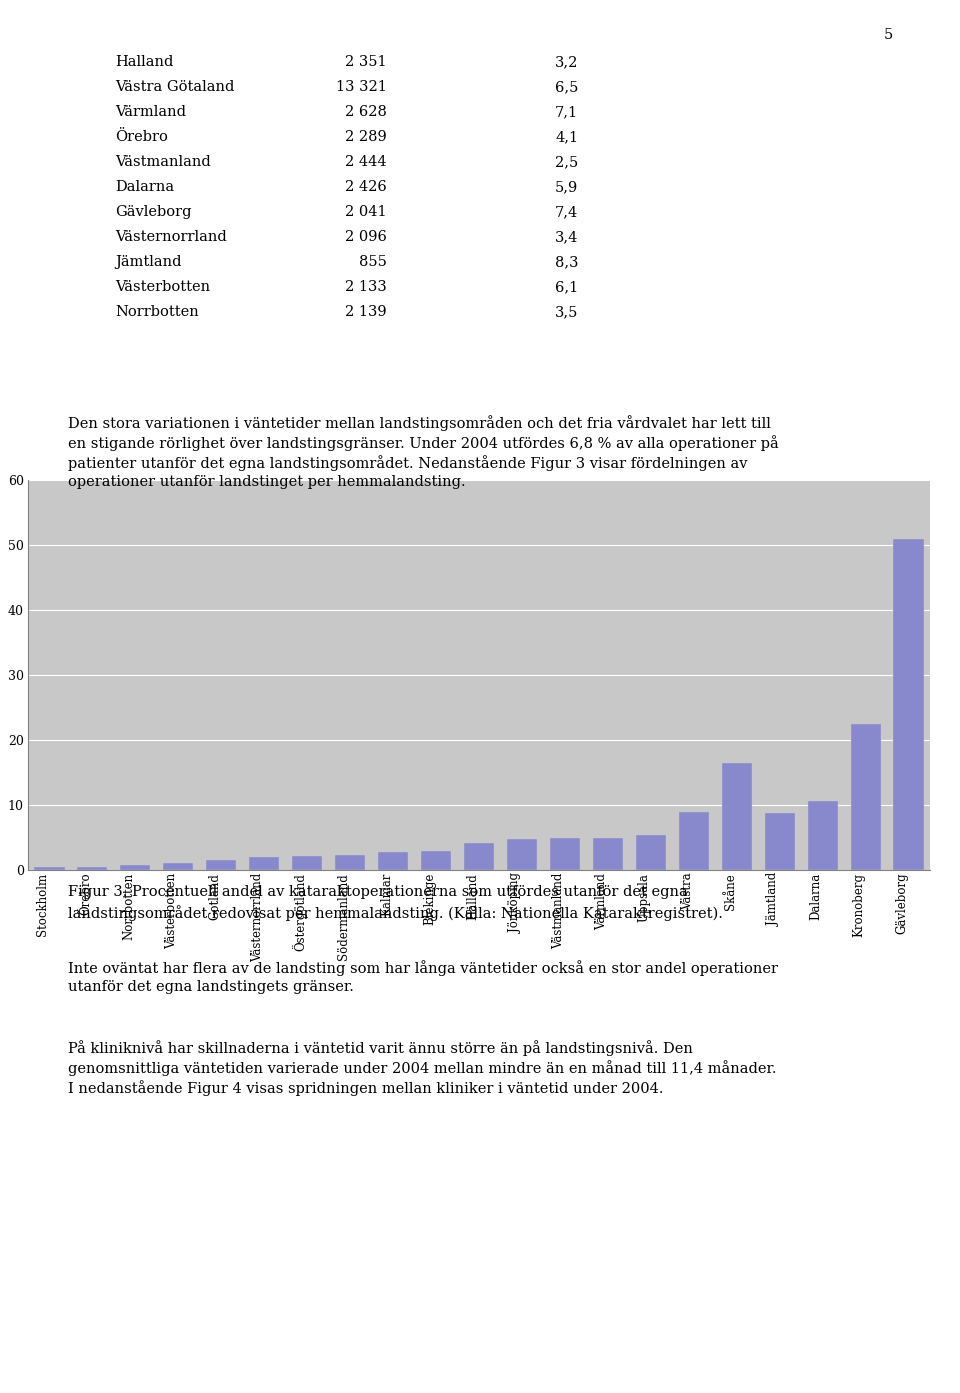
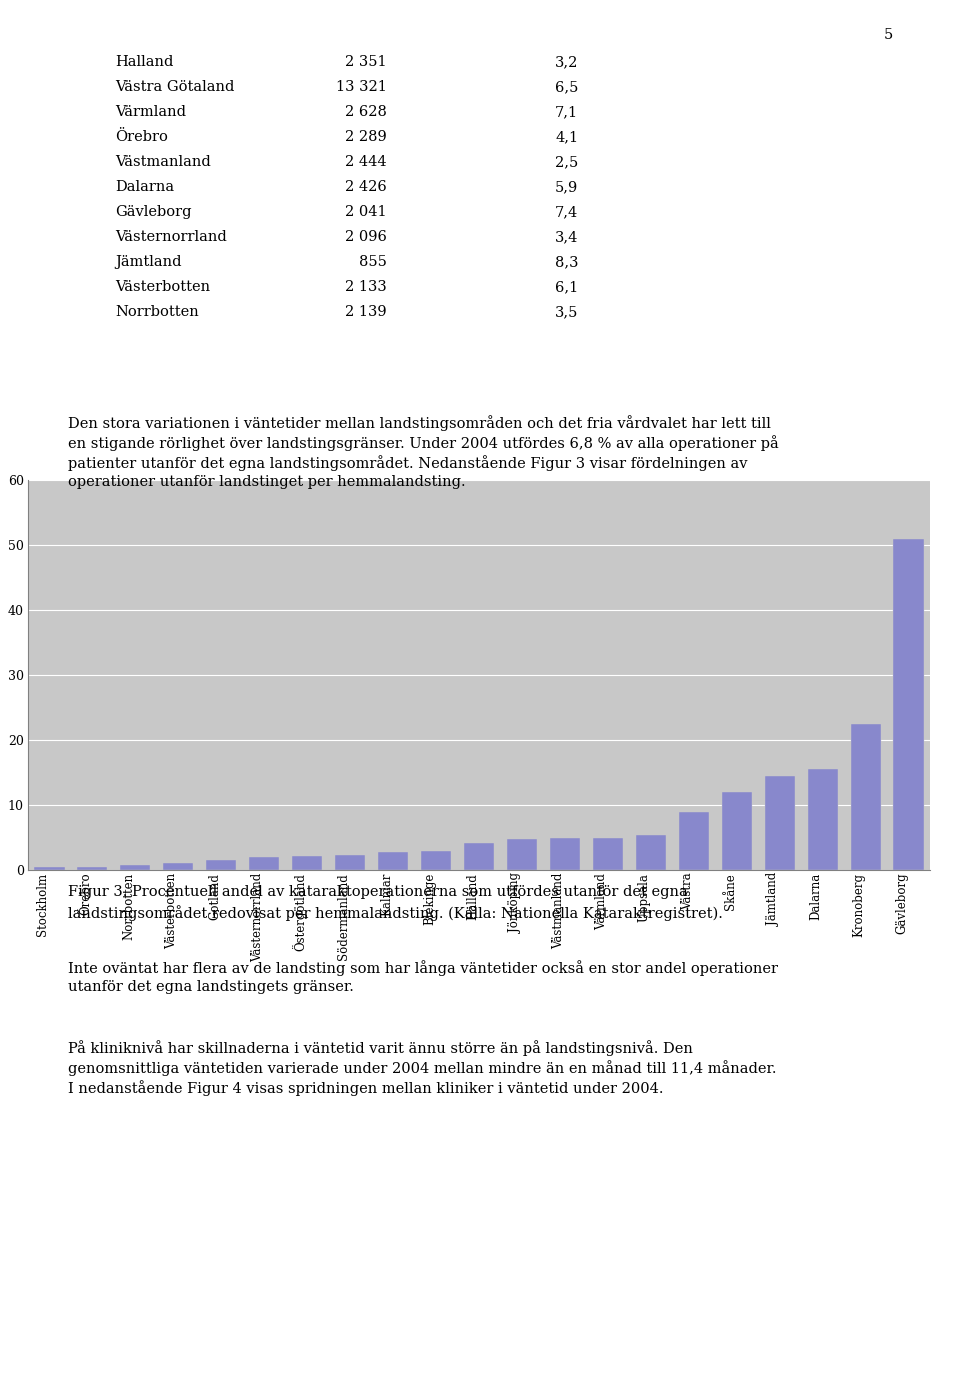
Skåne: 16.4 -> 12.0
Jämtland: 8.8 -> 14.5
Dalarna: 10.6 -> 15.5
